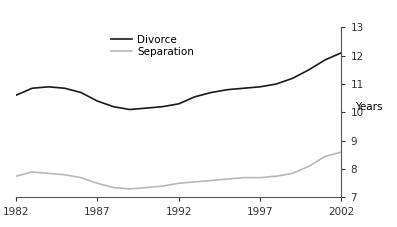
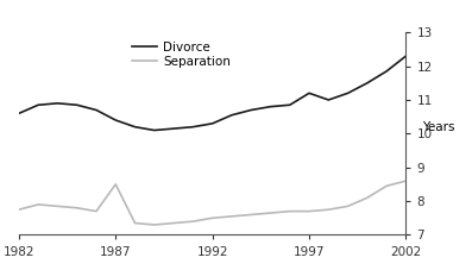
Separation/1987: 7.50 -> 8.50
Divorce/1997: 10.90 -> 11.20
Divorce/2002: 12.10 -> 12.30
